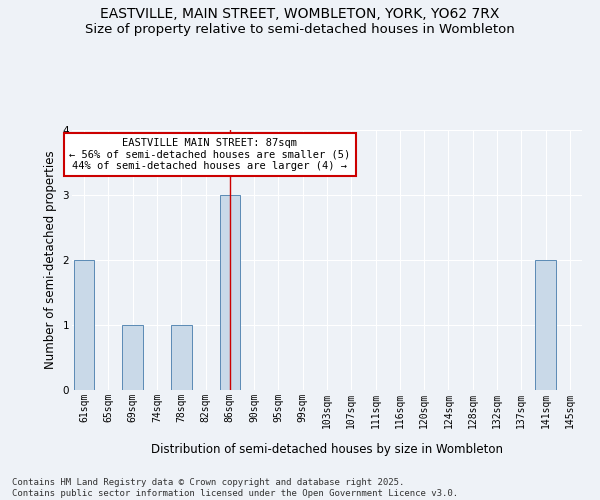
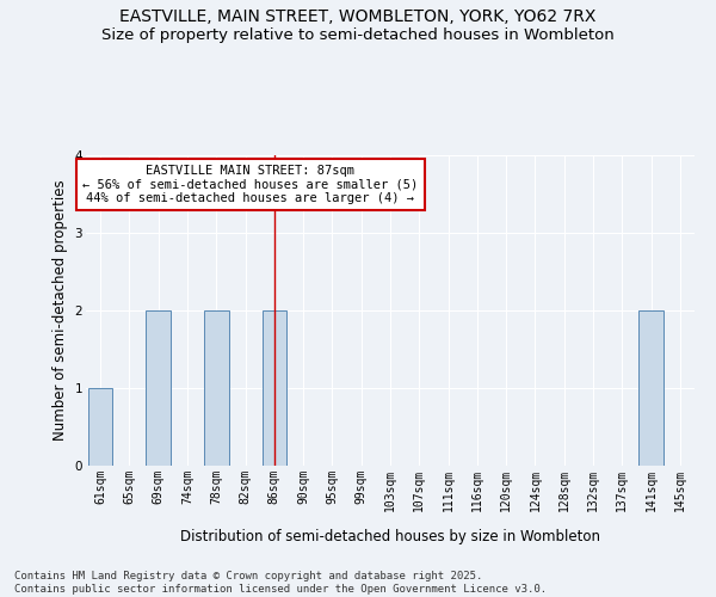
61sqm: 2 -> 1
69sqm: 1 -> 2
78sqm: 1 -> 2
86sqm: 3 -> 2
